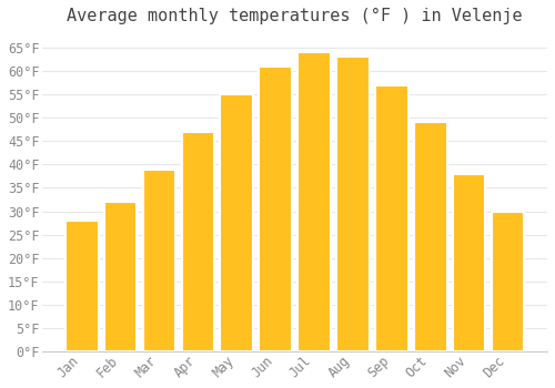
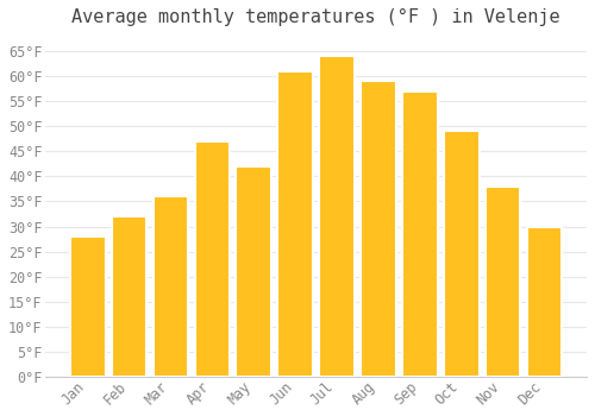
Mar: 39°F -> 36°F
May: 55°F -> 42°F
Aug: 63°F -> 59°F
